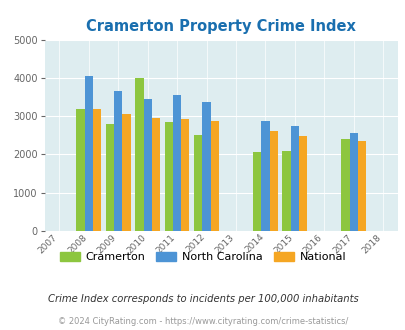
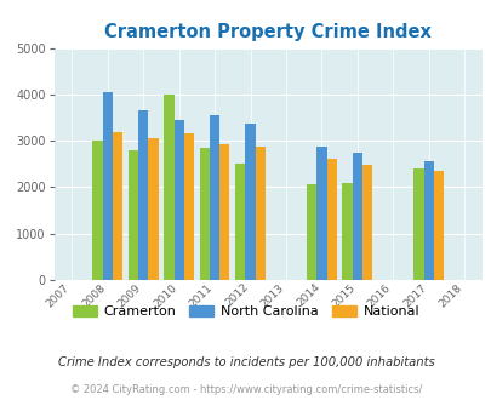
Cramerton/2008: 3200 -> 3000
National/2010: 2950 -> 3150
